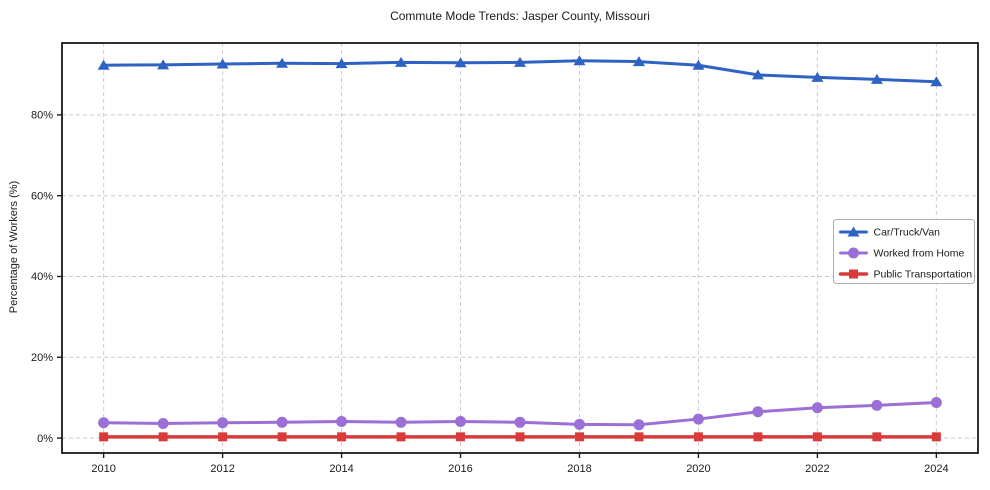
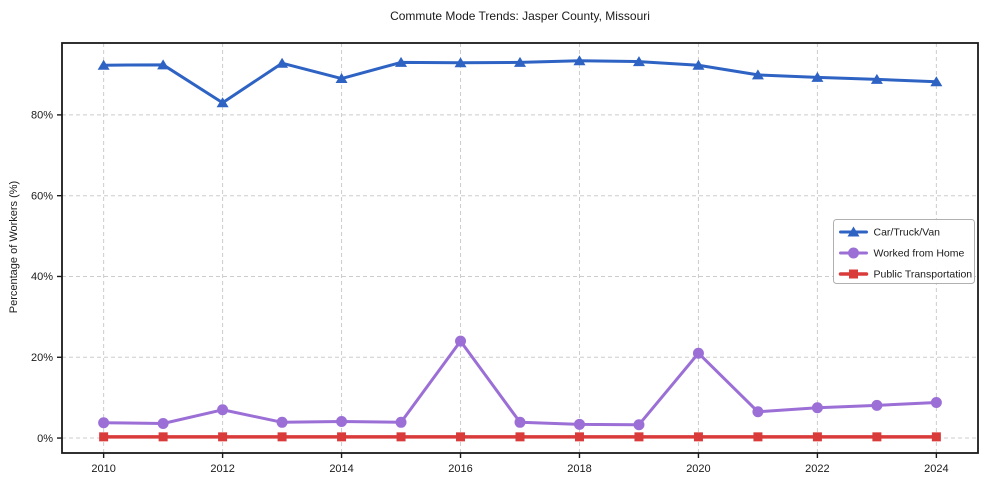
Car/Truck/Van/2012: 93% -> 83%
Worked from Home/2012: 4% -> 7%
Car/Truck/Van/2014: 93% -> 89%
Worked from Home/2016: 4% -> 24%
Worked from Home/2020: 5% -> 21%
